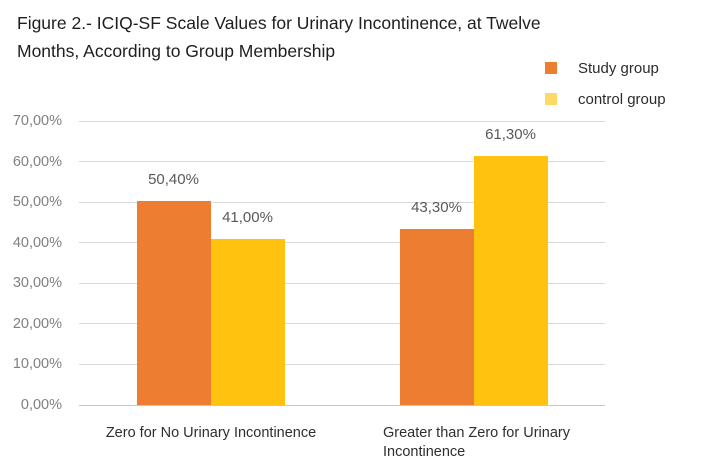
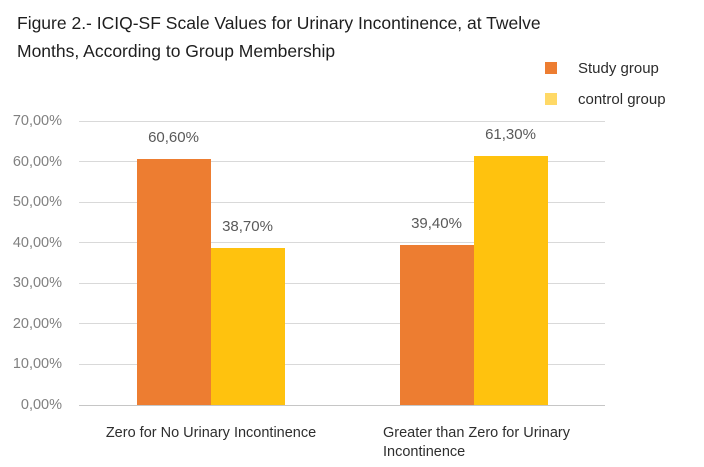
Study group/Zero for No Urinary Incontinence: 50,40% -> 60,60%
control group/Zero for No Urinary Incontinence: 41,00% -> 38,70%
Study group/Greater than Zero for Urinary Incontinence: 43,30% -> 39,40%
